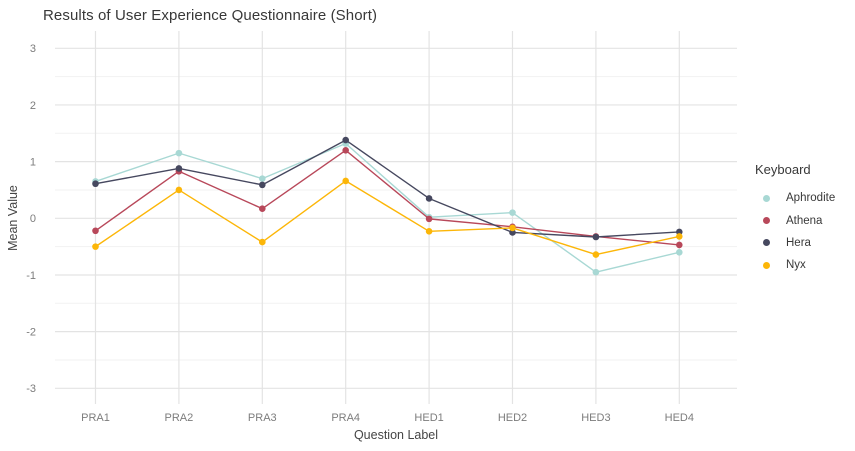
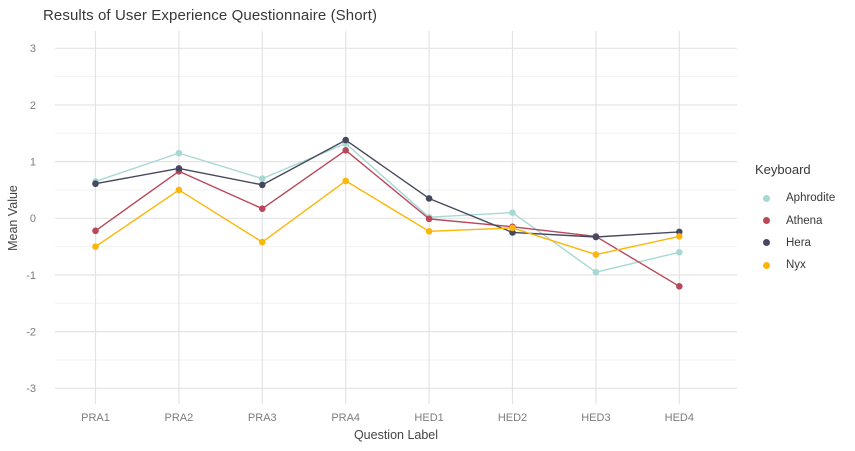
Athena/HED4: -0.5 -> -1.2
